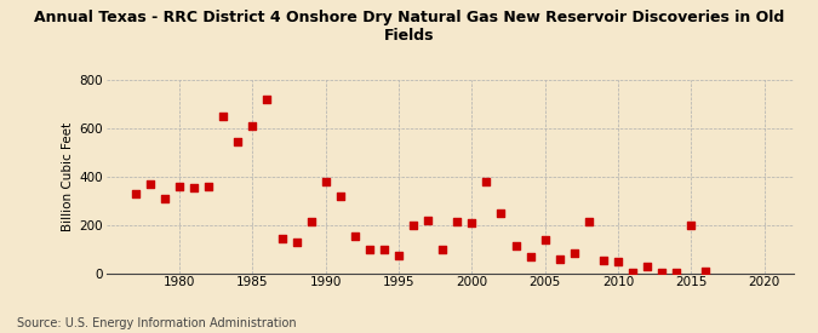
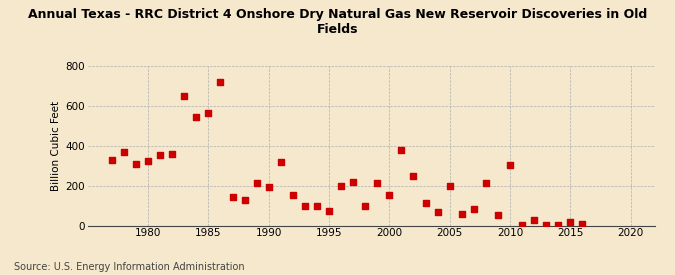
1980: 360 -> 320
1985: 610 -> 560
1990: 380 -> 200
2000: 210 -> 160
2005: 140 -> 200
2010: 50 -> 300
2015: 200 -> 20
